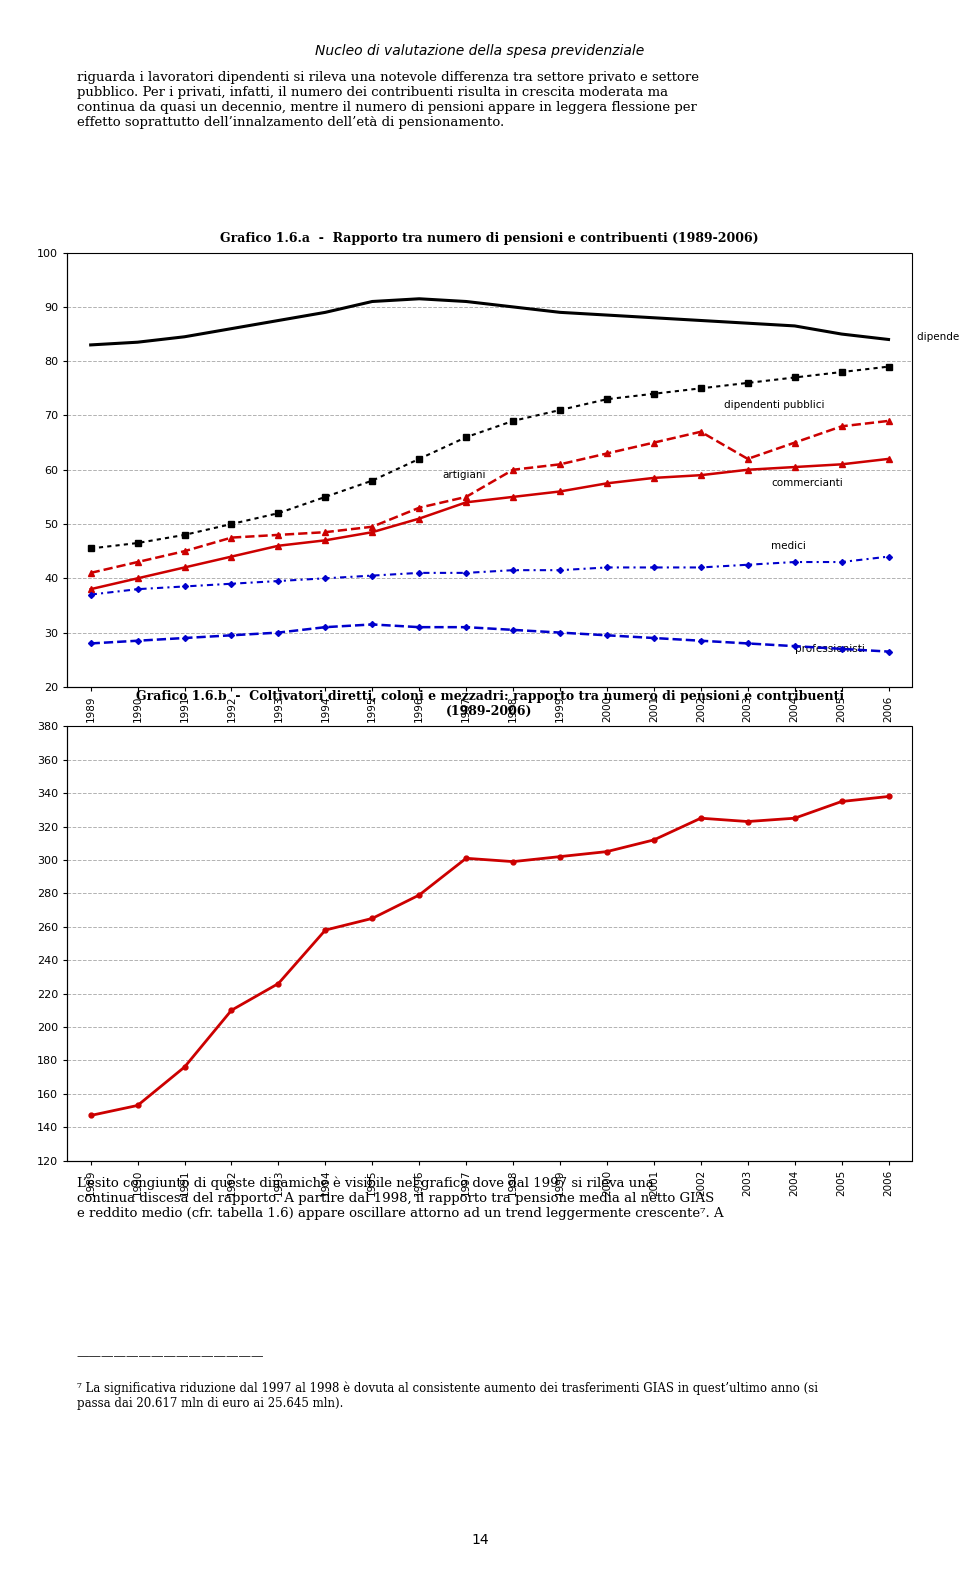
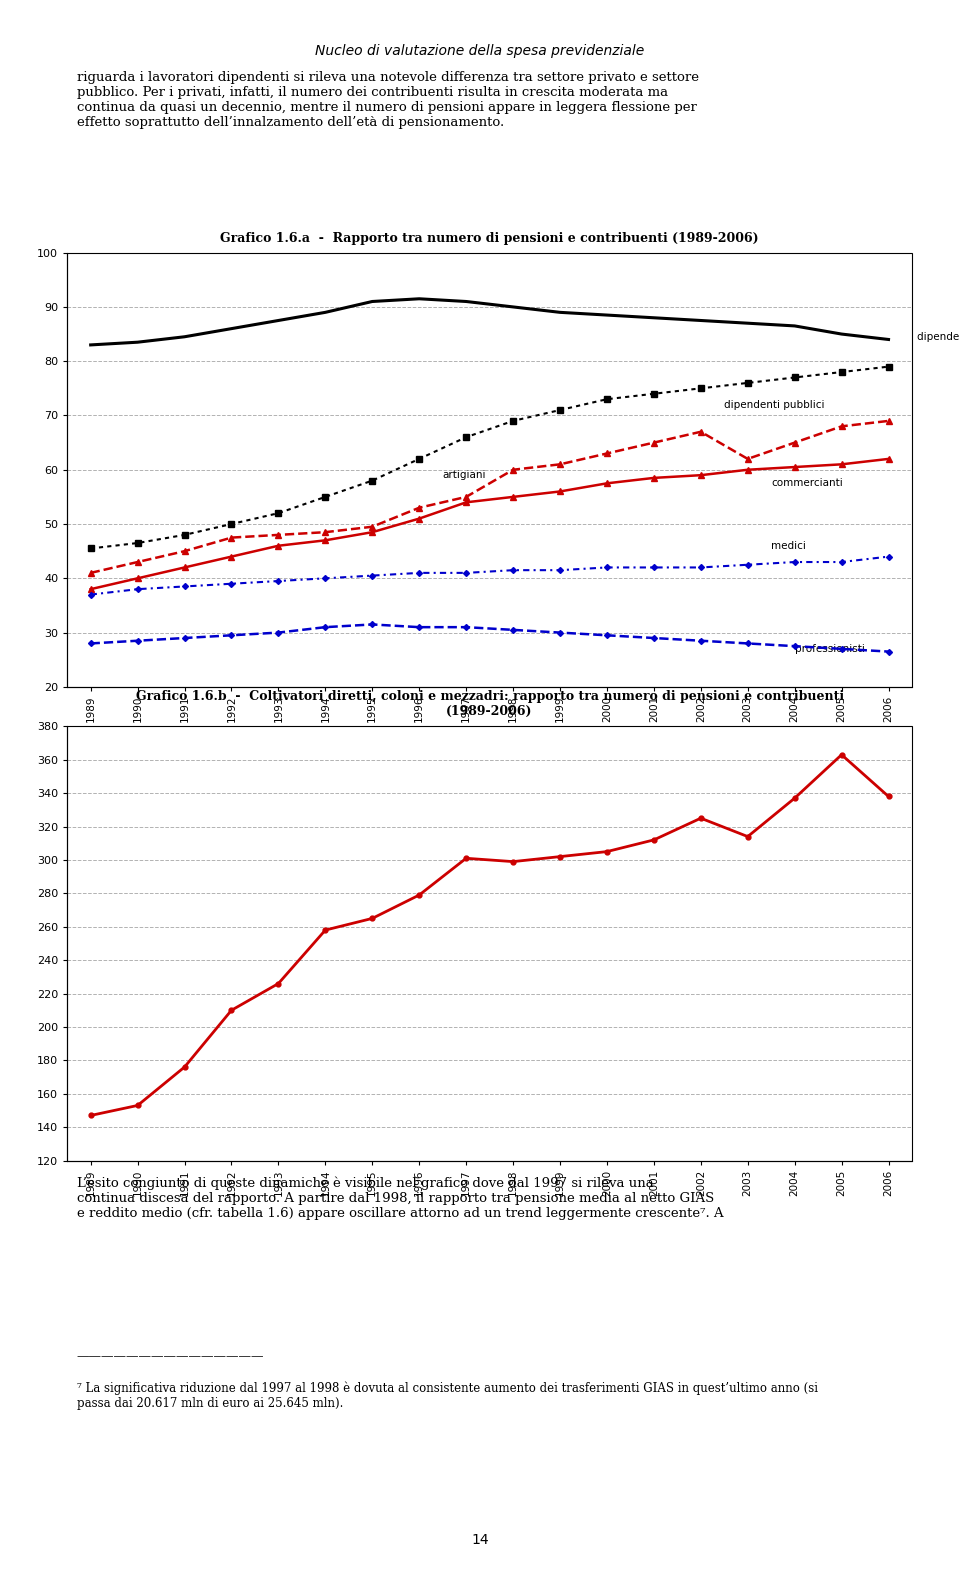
2003: 323 -> 314
2004: 325 -> 337
2005: 335 -> 363
